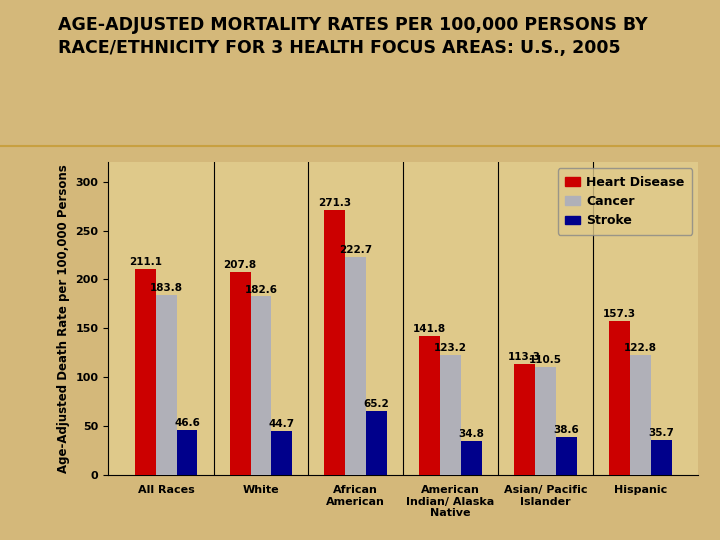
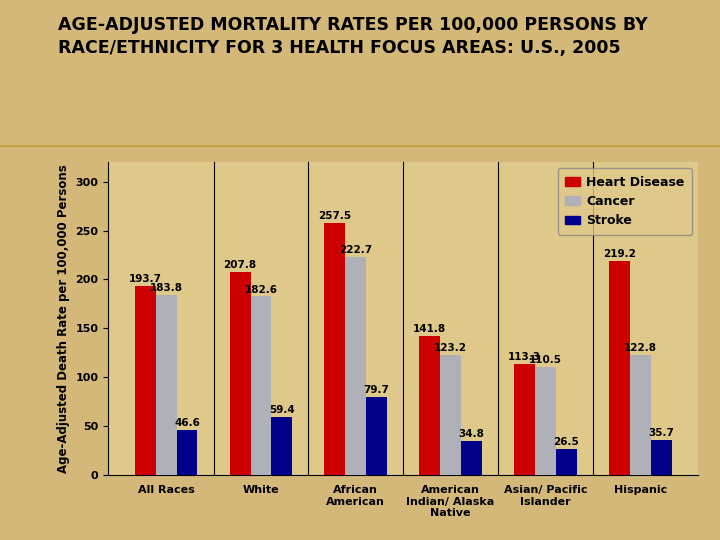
Heart Disease/All Races: 211.1 -> 193.7
Stroke/White: 44.7 -> 59.4
Heart Disease/African American: 271.3 -> 257.5
Stroke/African American: 65.2 -> 79.7
Stroke/Asian/ Pacific Islander: 38.6 -> 26.5
Heart Disease/Hispanic: 157.3 -> 219.2
